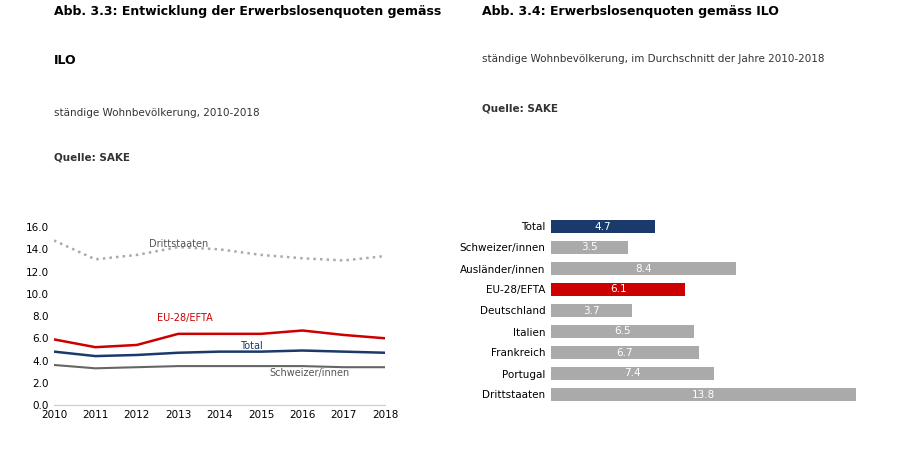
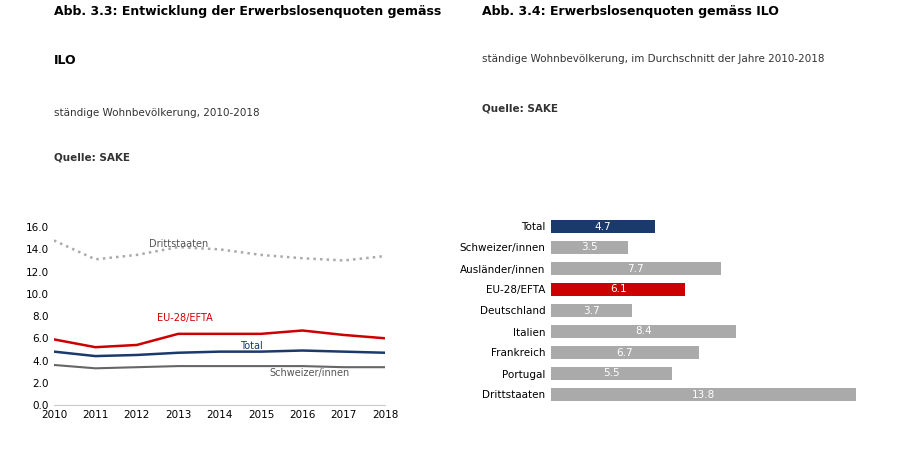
Ausländer/innen: 8.4 -> 7.7
Italien: 6.5 -> 8.4
Portugal: 7.4 -> 5.5
